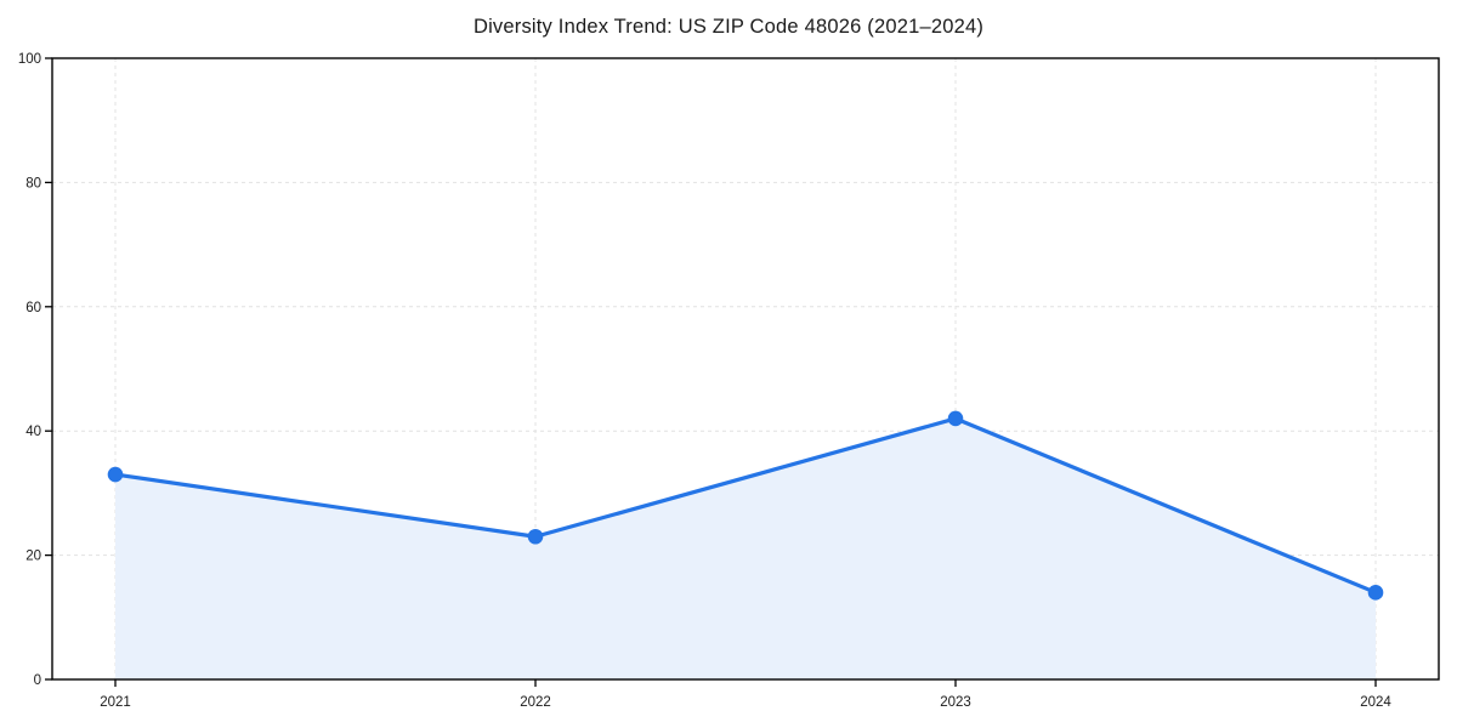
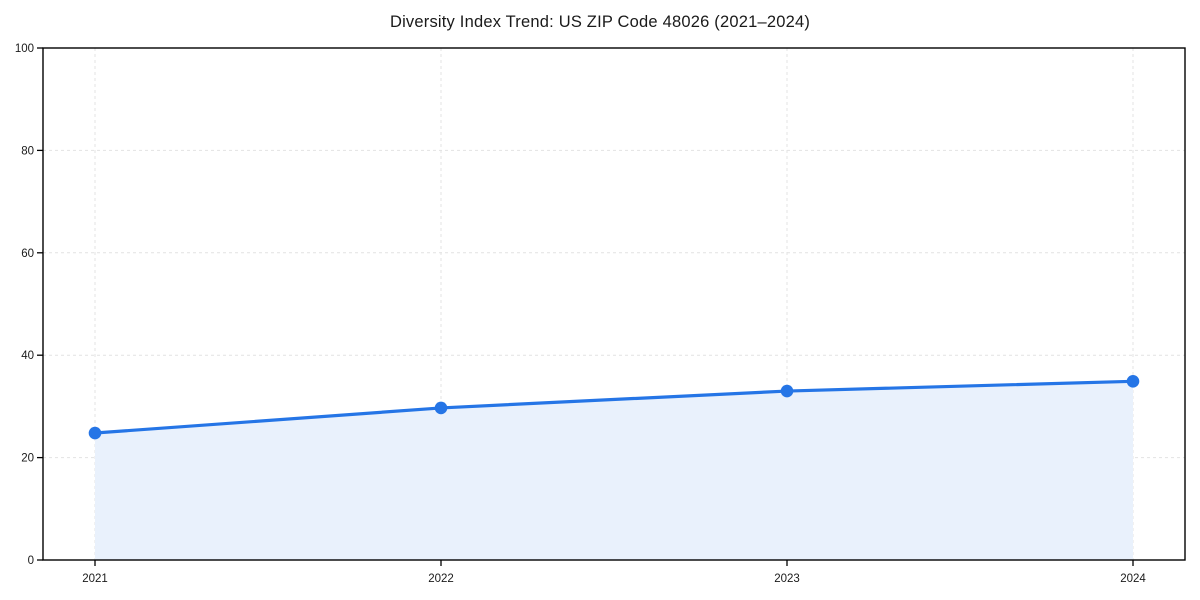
2021: 33 -> 25
2022: 23 -> 30
2023: 42 -> 33
2024: 14 -> 35
